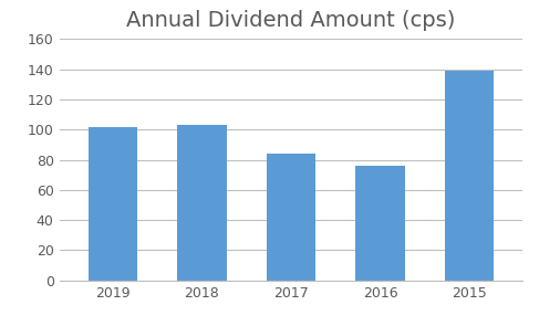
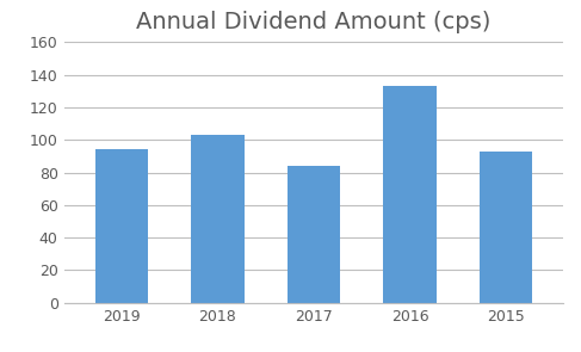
2019: 102 -> 94
2016: 76 -> 133
2015: 139 -> 93
